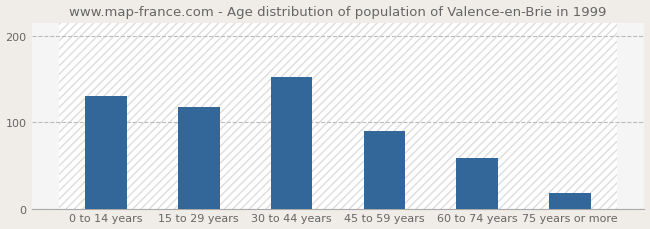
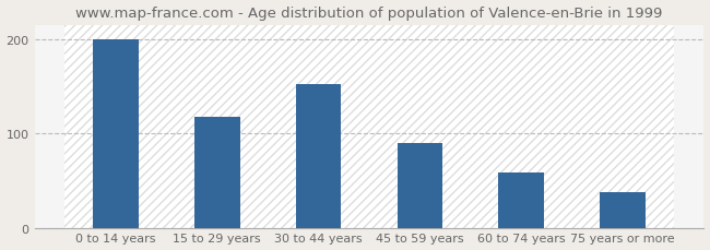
0 to 14 years: 130 -> 200
75 years or more: 18 -> 38
